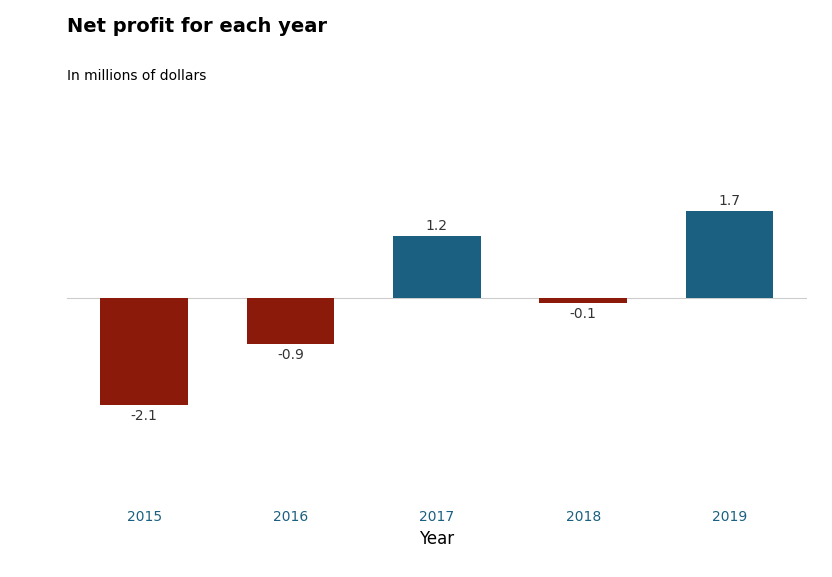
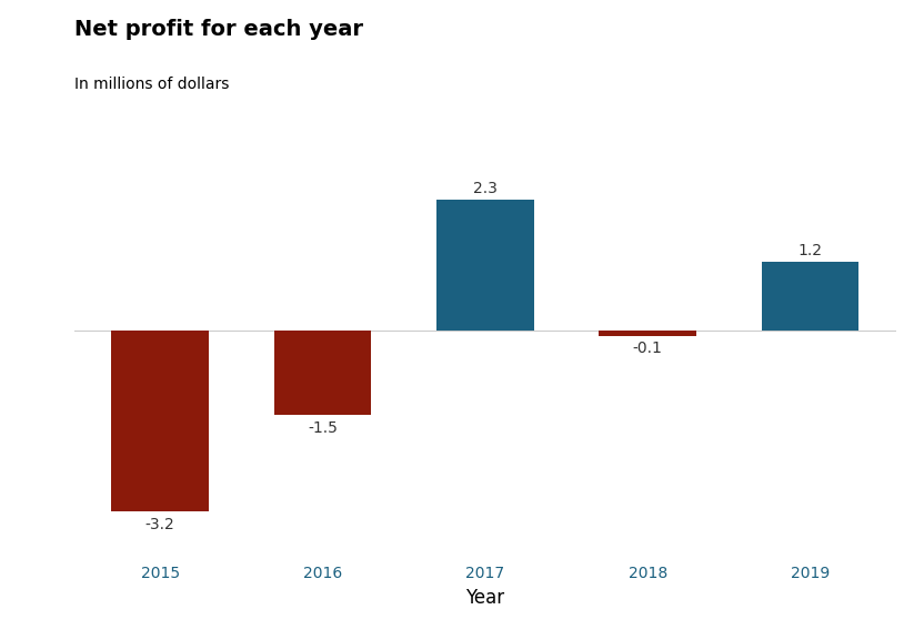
2015: -2.1 -> -3.2
2016: -0.9 -> -1.5
2017: 1.2 -> 2.3
2019: 1.7 -> 1.2
